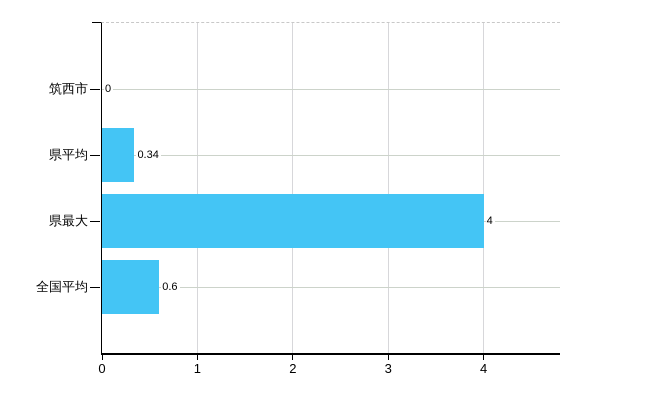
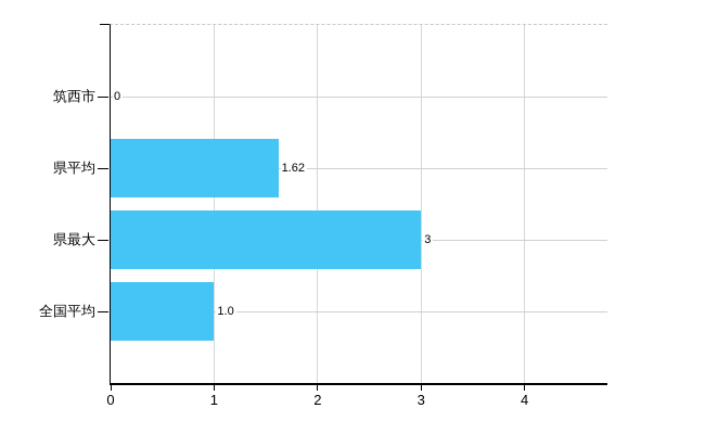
県平均: 0.34 -> 1.62
県最大: 4 -> 3
全国平均: 0.6 -> 1.0
